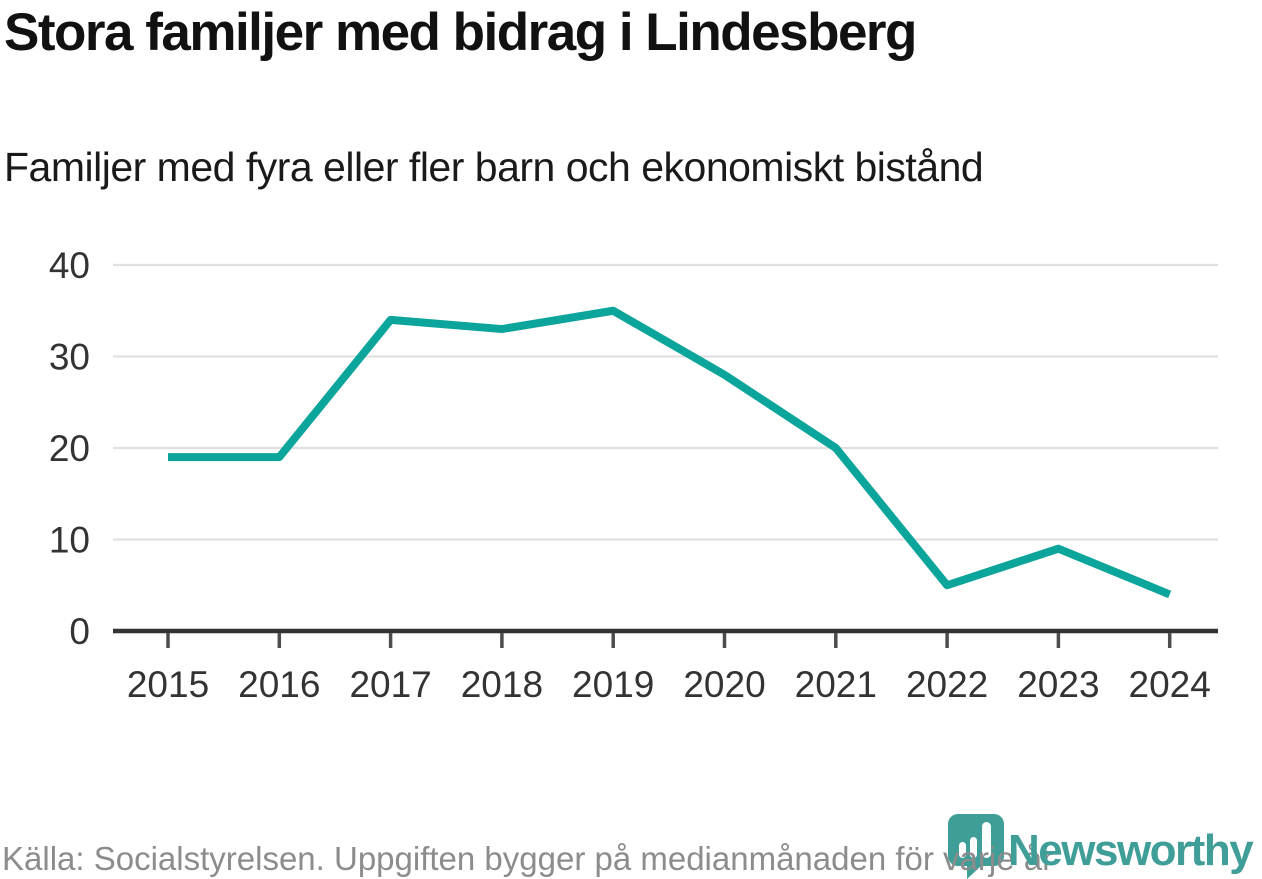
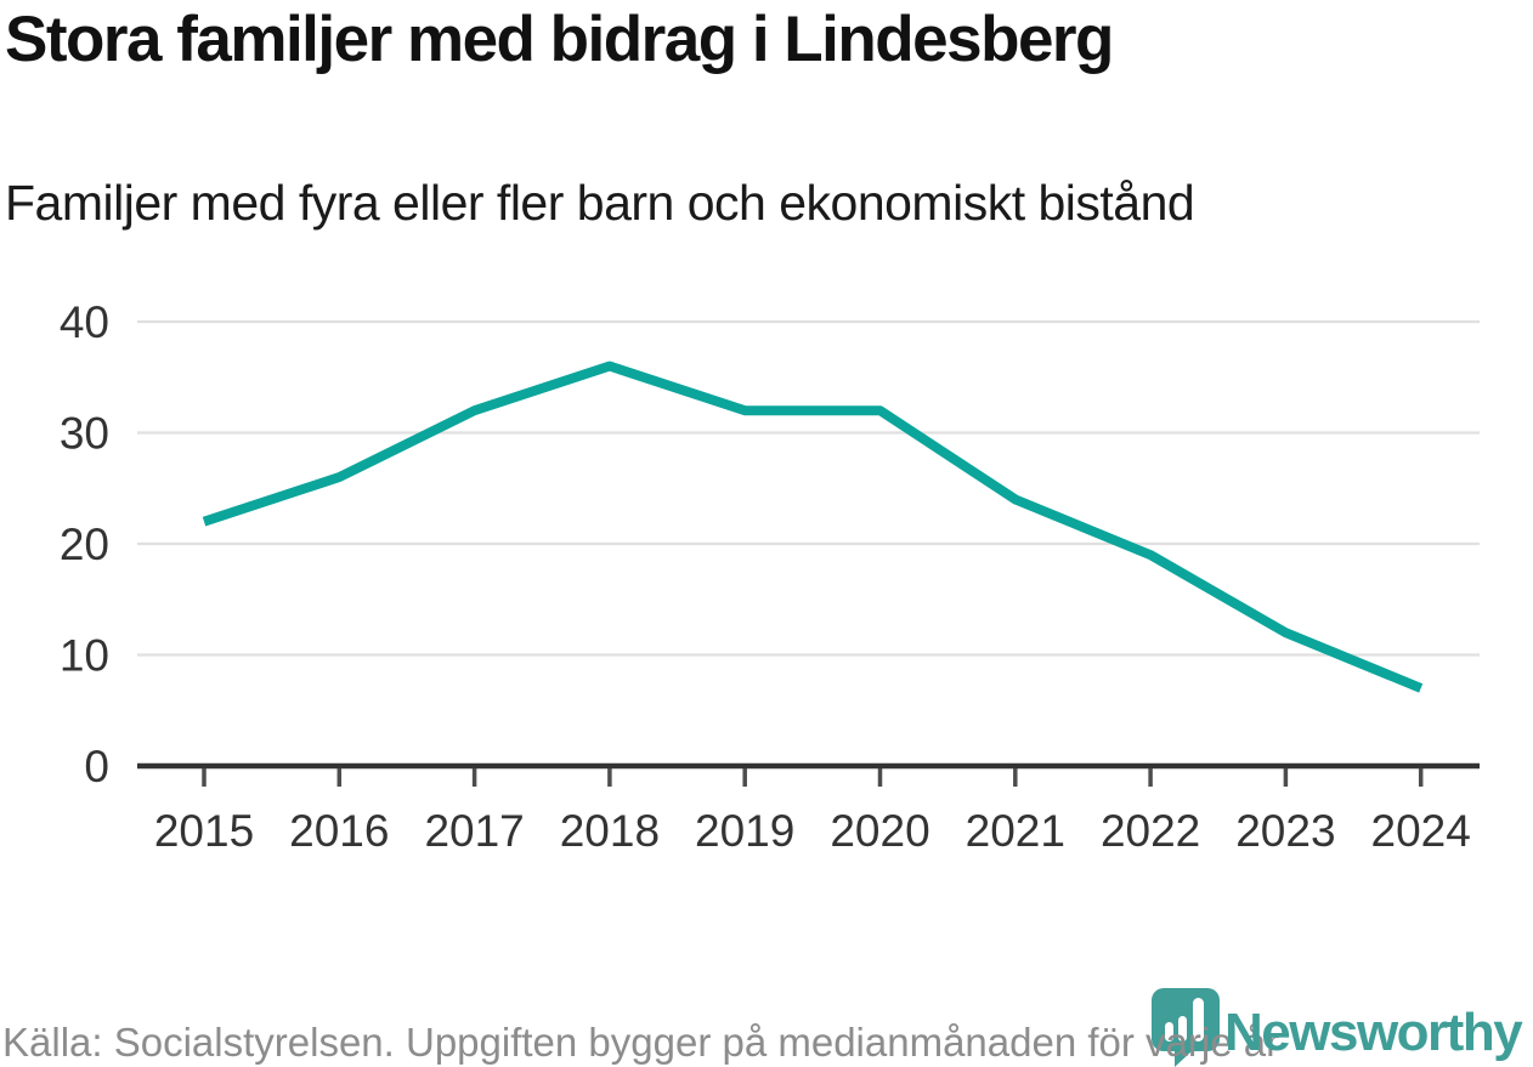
2015: 19 -> 22
2016: 19 -> 26
2017: 34 -> 32
2018: 33 -> 36
2019: 35 -> 32
2020: 28 -> 32
2021: 20 -> 24
2022: 5 -> 19
2023: 9 -> 12
2024: 4 -> 7
